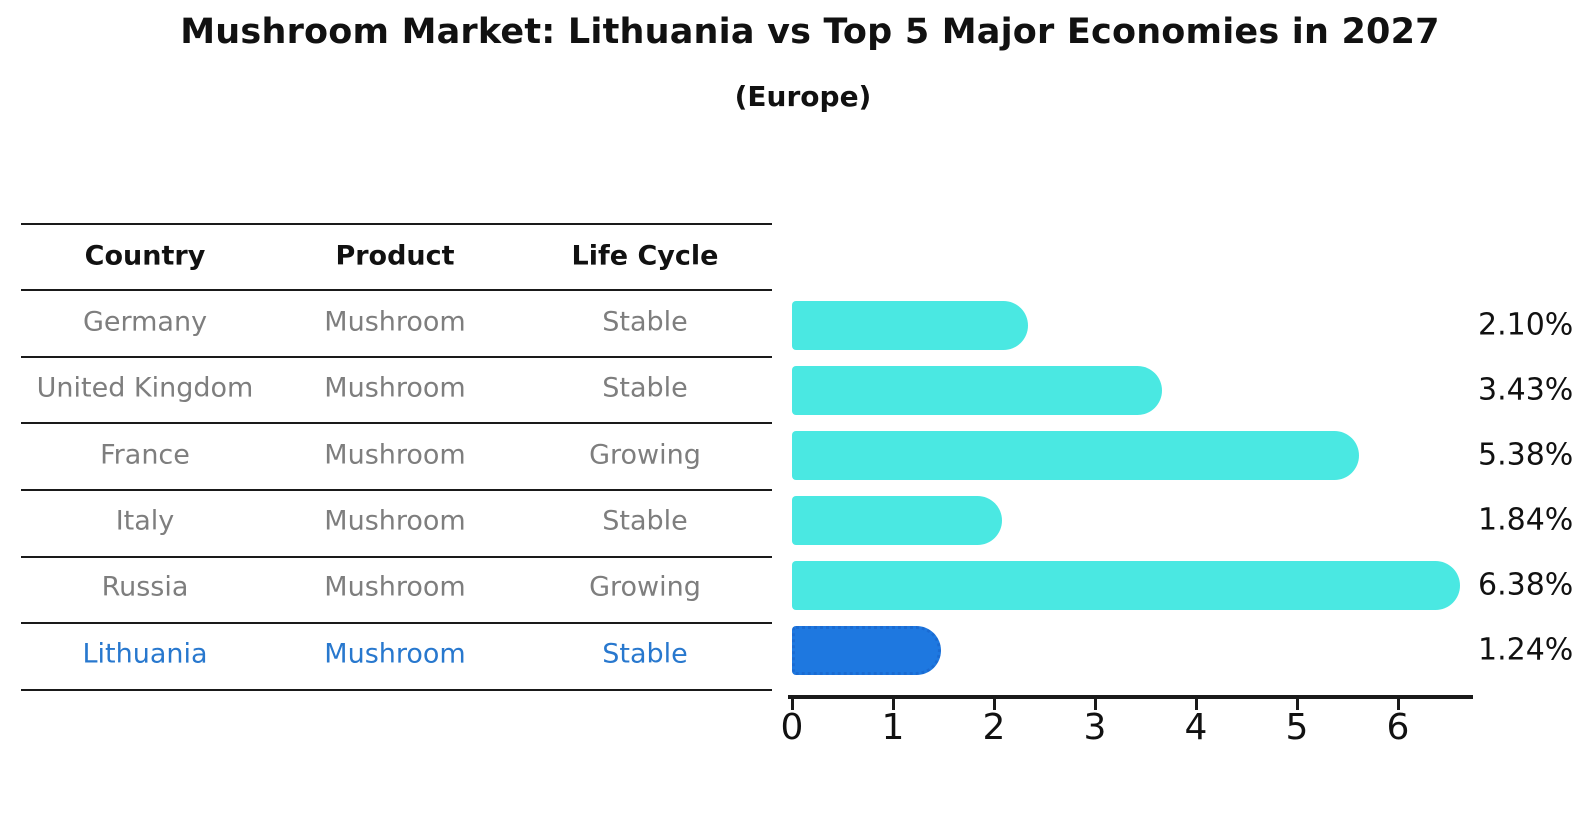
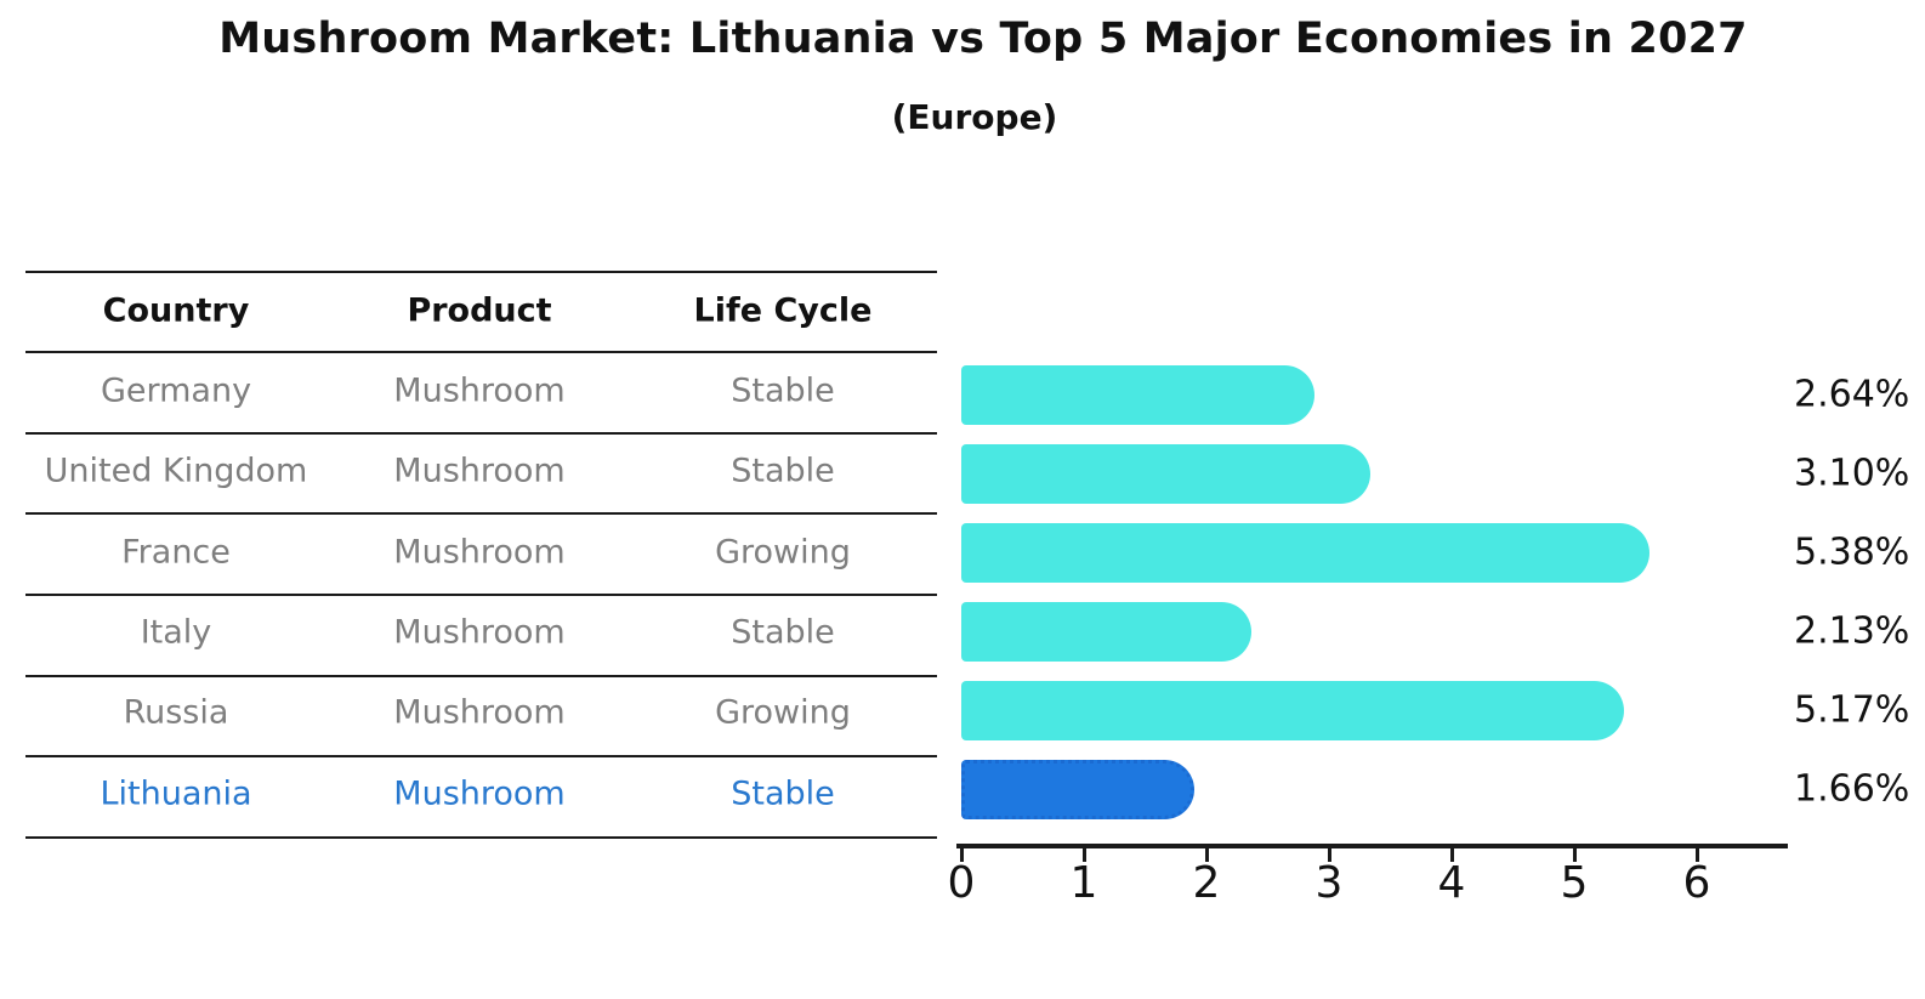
Germany: 2.10% -> 2.64%
United Kingdom: 3.43% -> 3.10%
Italy: 1.84% -> 2.13%
Russia: 6.38% -> 5.17%
Lithuania: 1.24% -> 1.66%
